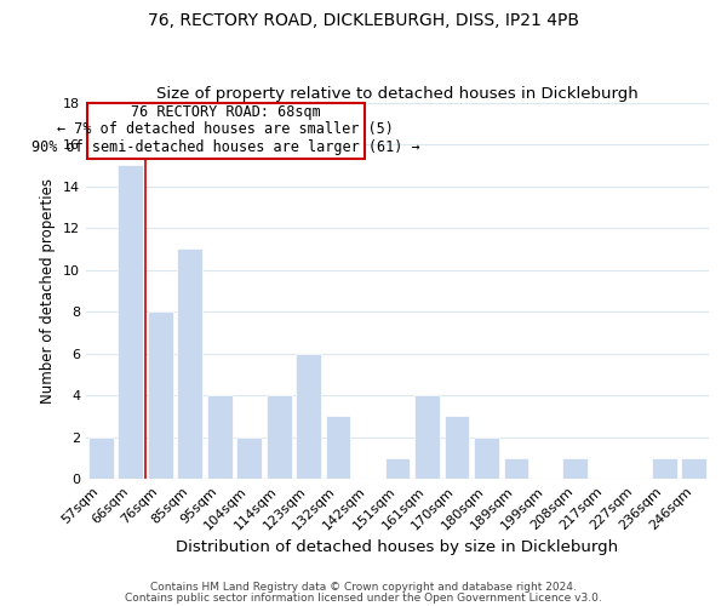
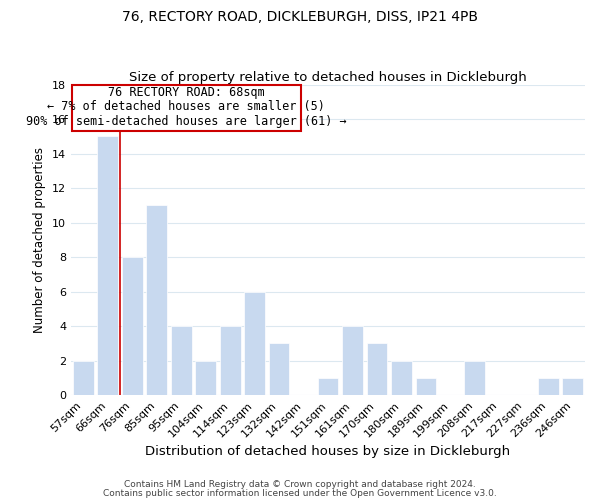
208sqm: 1 -> 2
